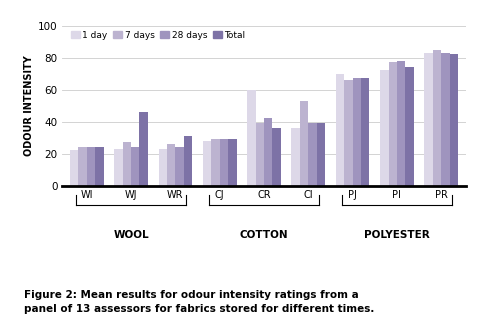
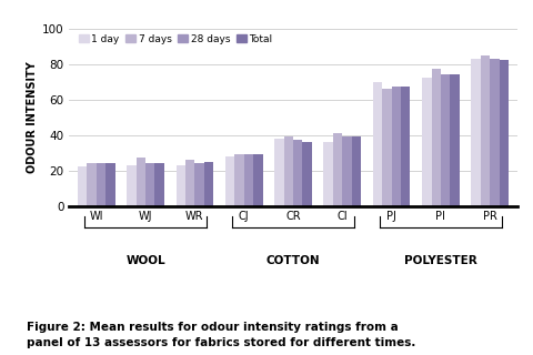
Total/WJ: 46 -> 24
Total/WR: 31 -> 25
1 day/CR: 60 -> 38
28 days/CR: 42 -> 37
7 days/CI: 53 -> 41
28 days/PI: 78 -> 74
